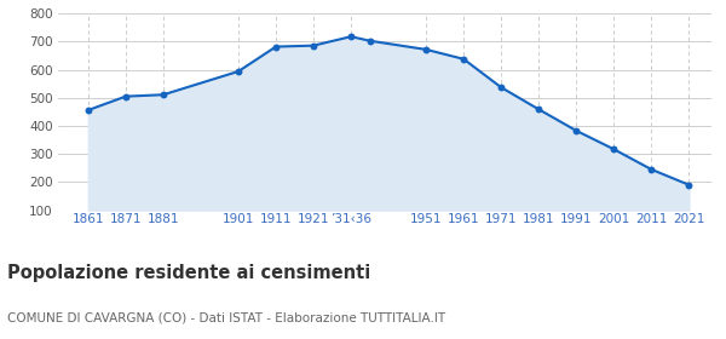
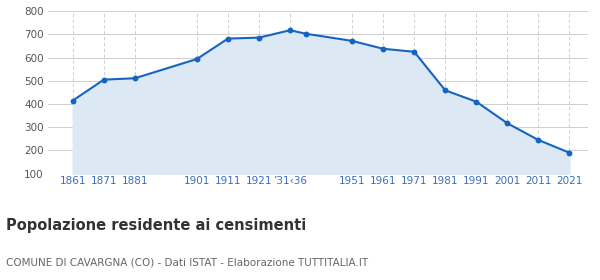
1861: 456 -> 415
1971: 537 -> 625
1991: 383 -> 410
